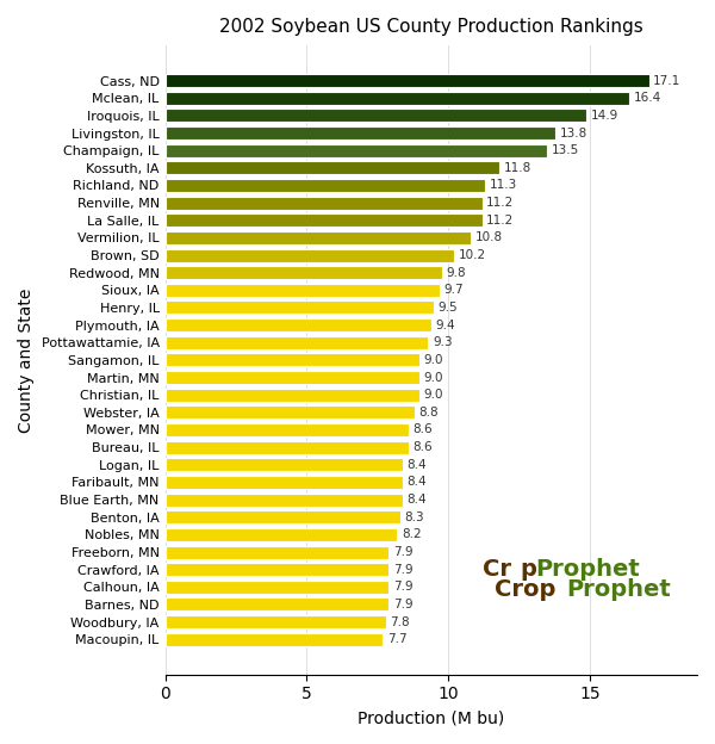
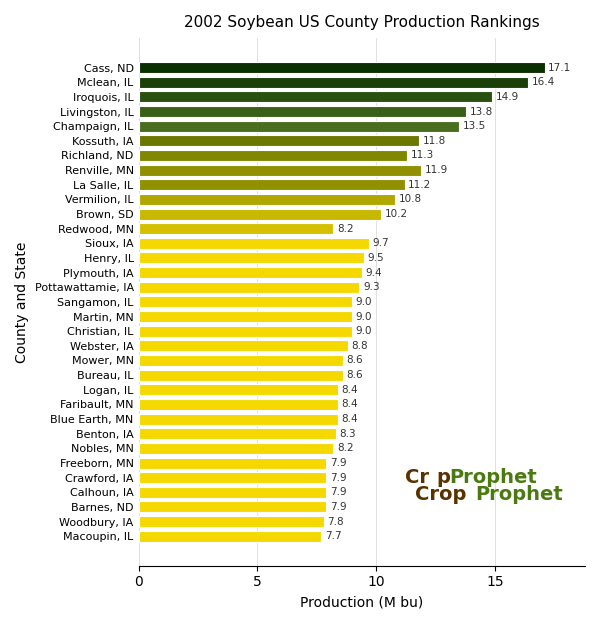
Renville, MN: 11.2 -> 11.9
Redwood, MN: 9.8 -> 8.2
